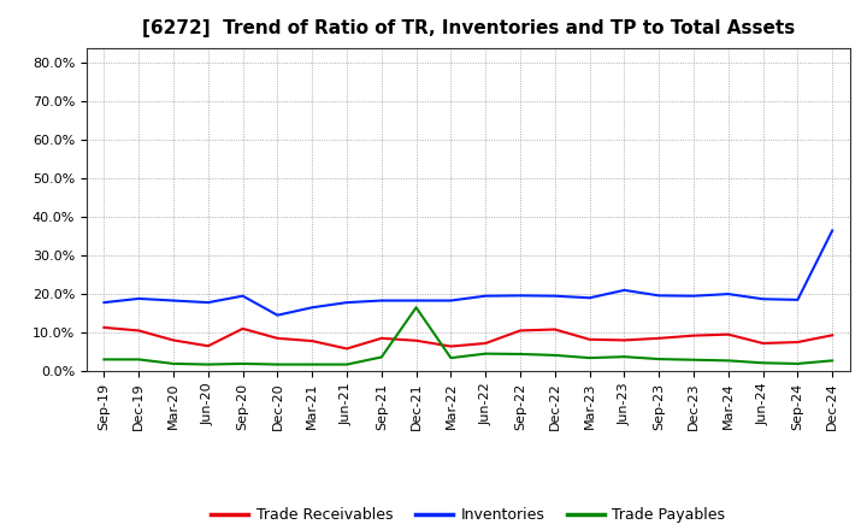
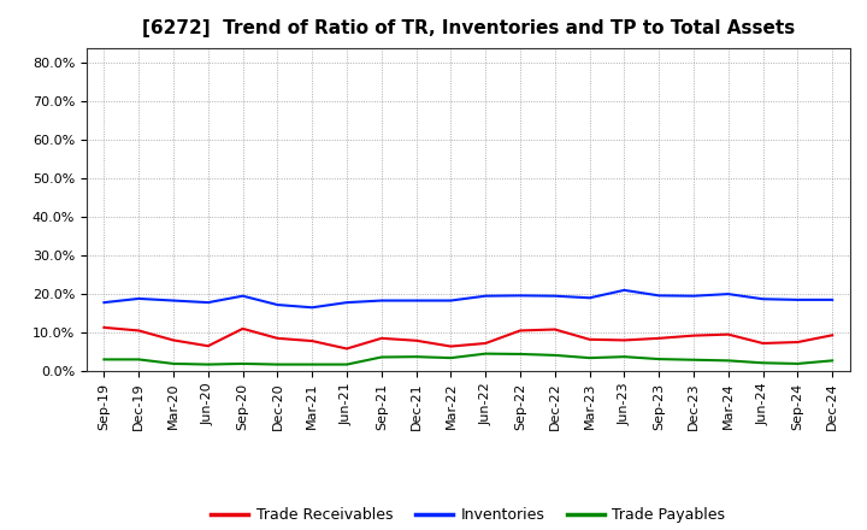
Inventories/Dec-20: 14.5% -> 17.2%
Trade Payables/Dec-21: 16.5% -> 3.7%
Inventories/Dec-24: 36.5% -> 18.5%
